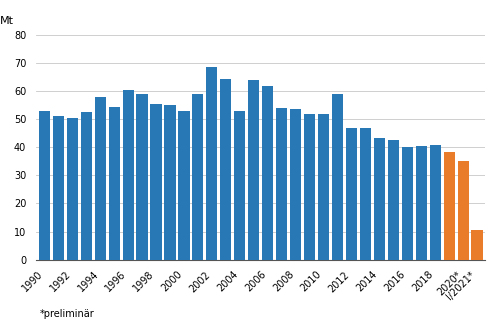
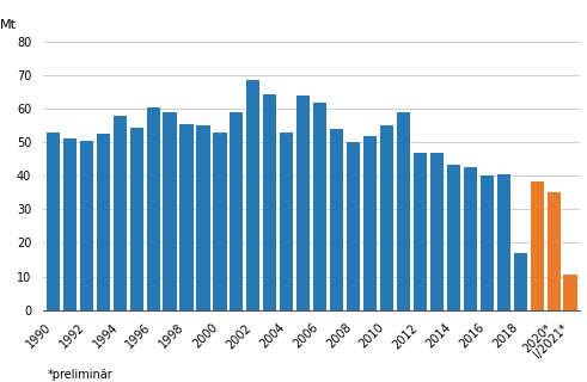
2008: 53.5 -> 50.0
2010: 52.0 -> 55.0
2018: 41.0 -> 17.0
